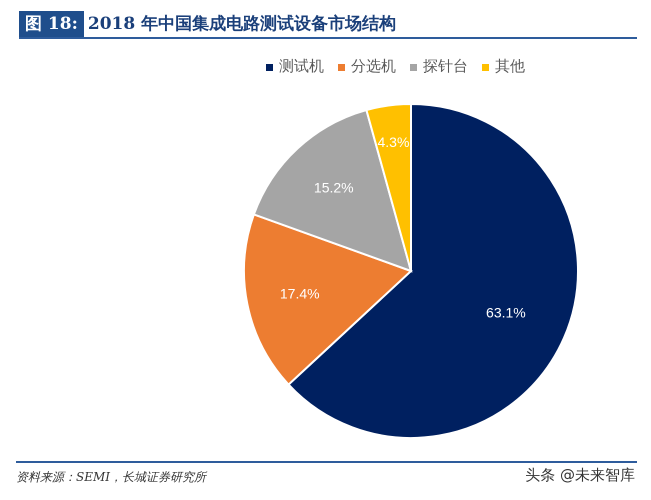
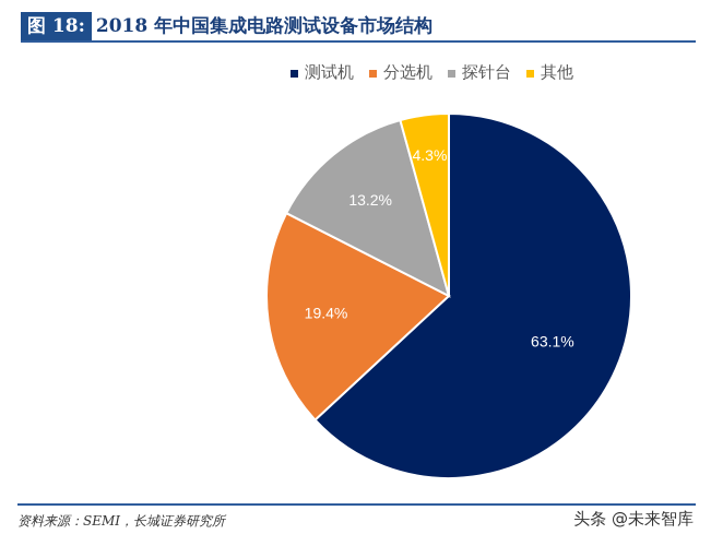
分选机: 17.4% -> 19.4%
探针台: 15.2% -> 13.2%
